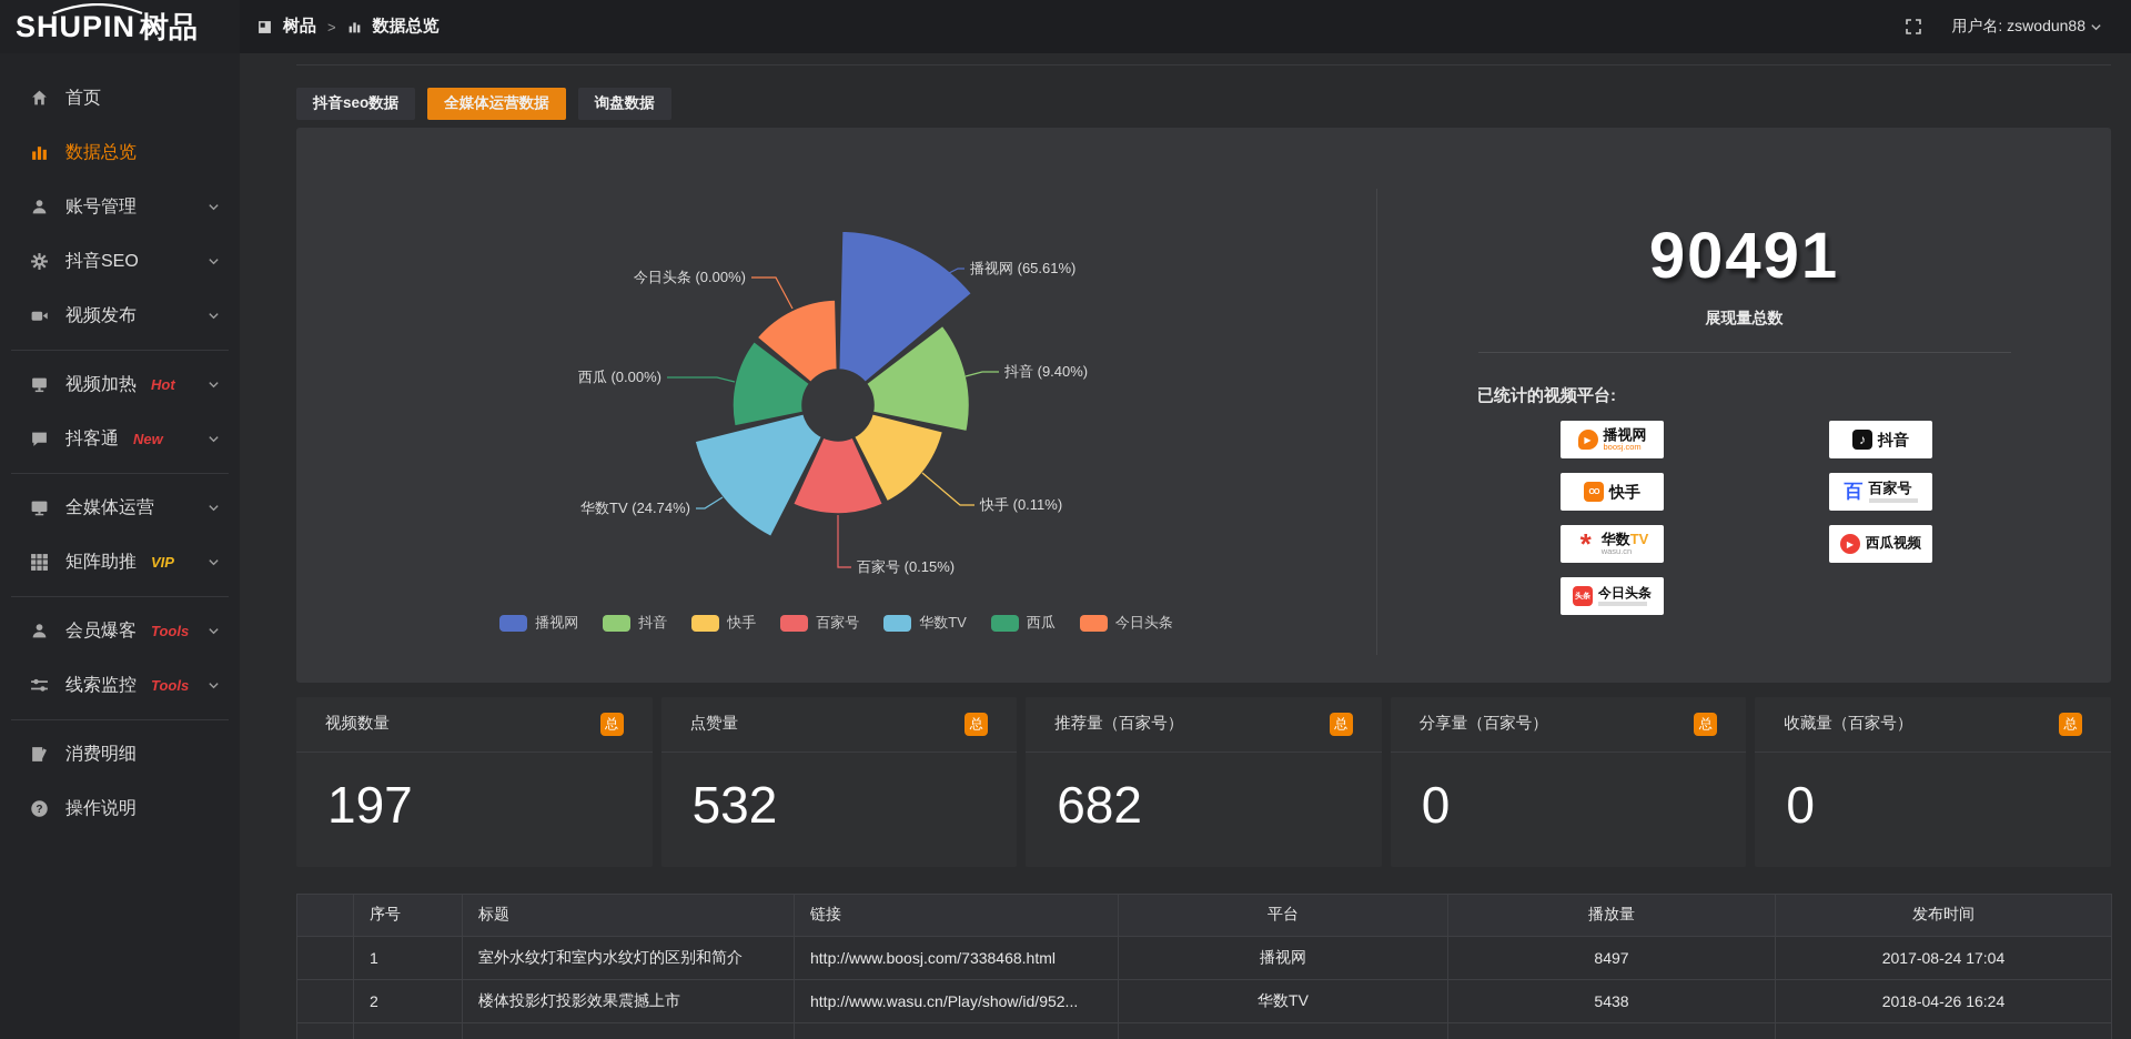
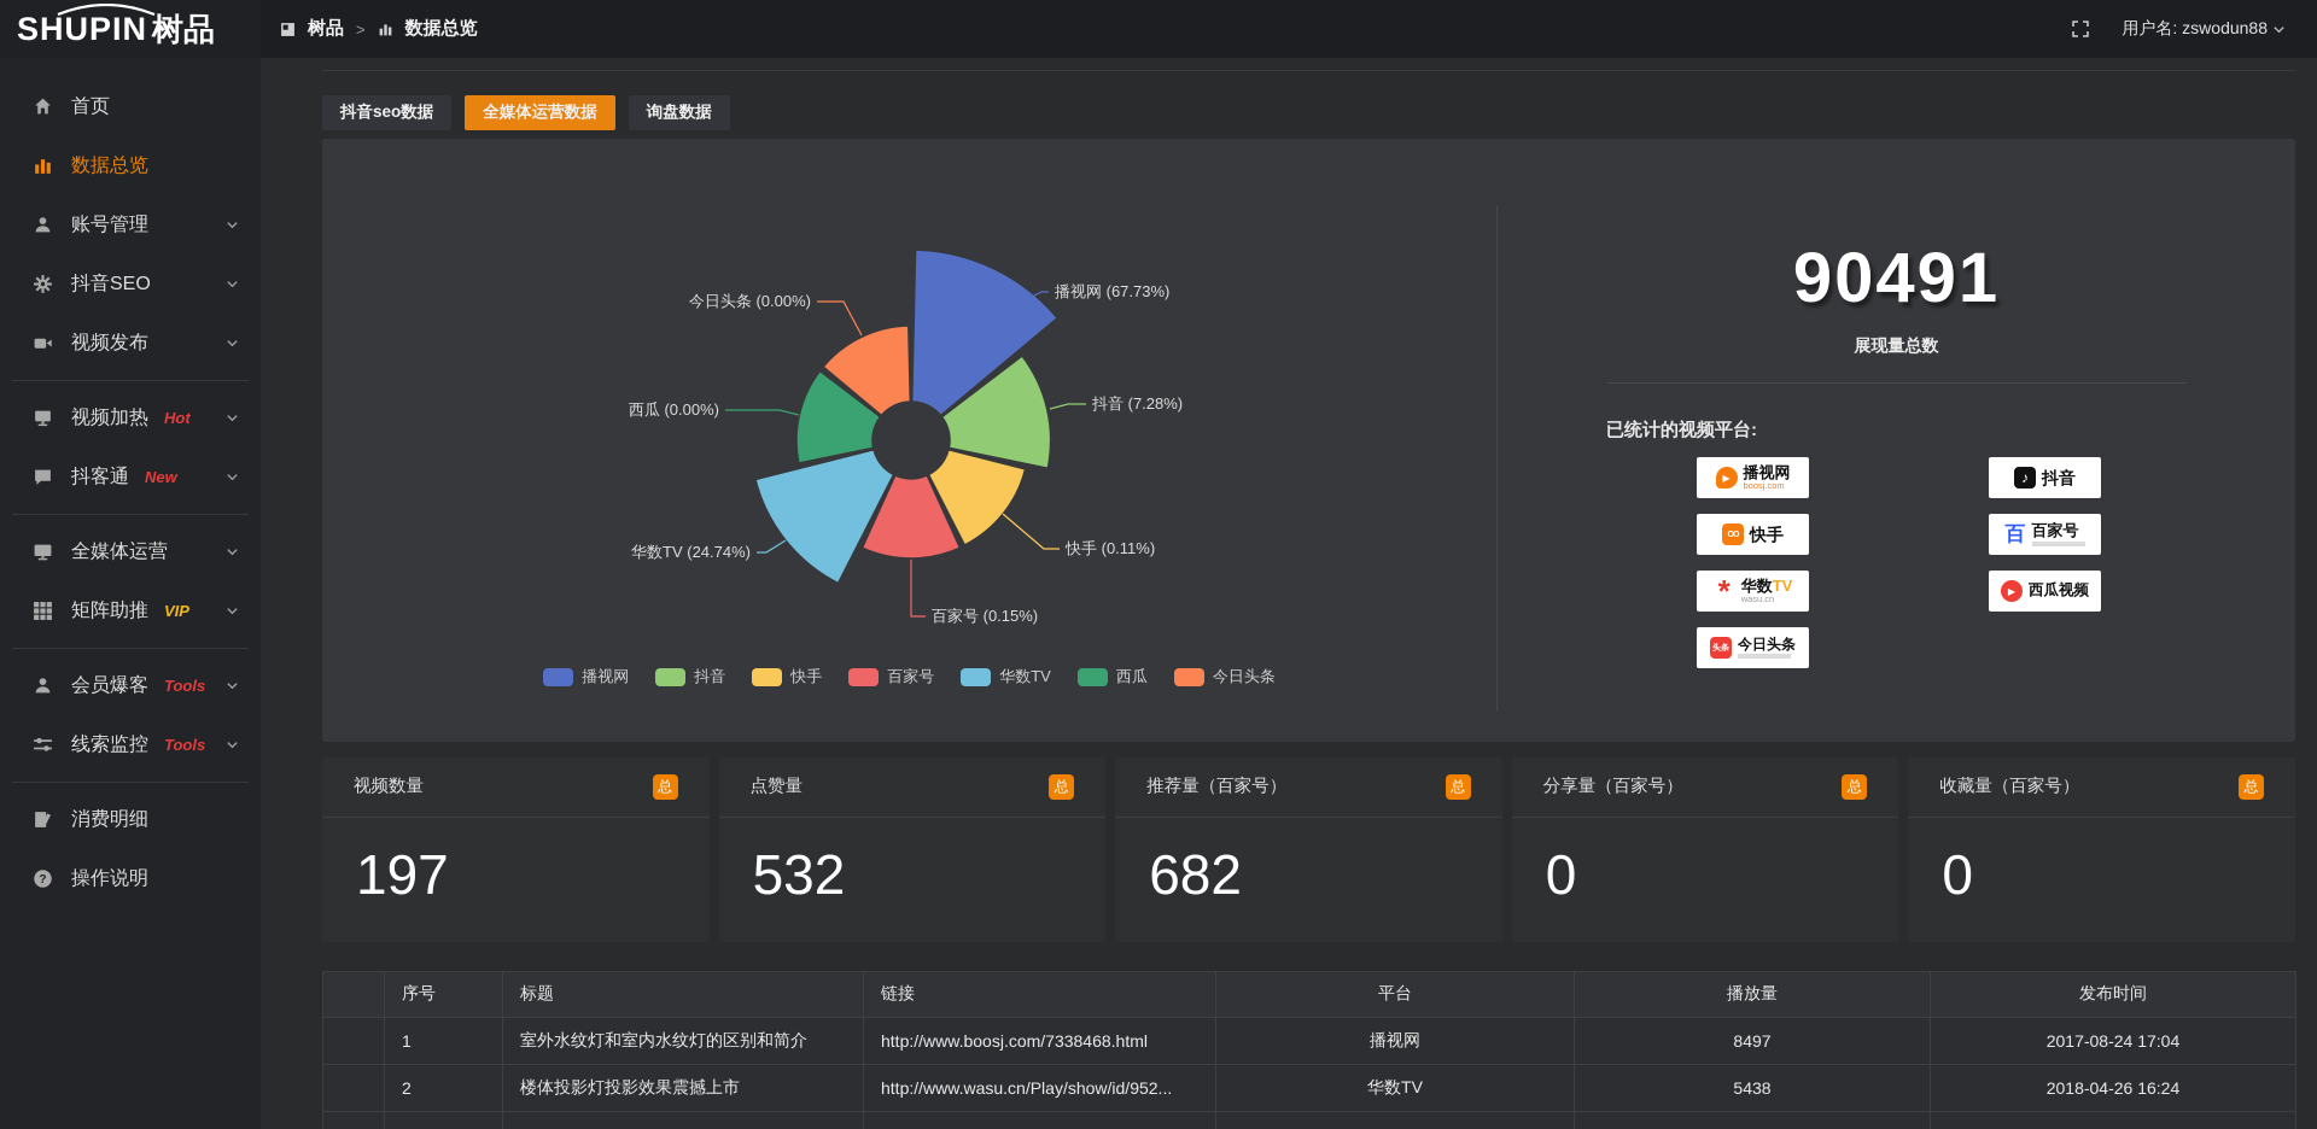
播视网: 65.61% -> 67.73%
抖音: 9.40% -> 7.28%
